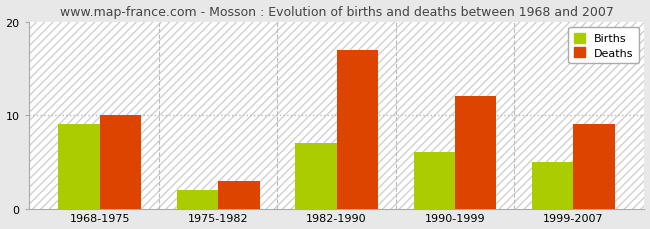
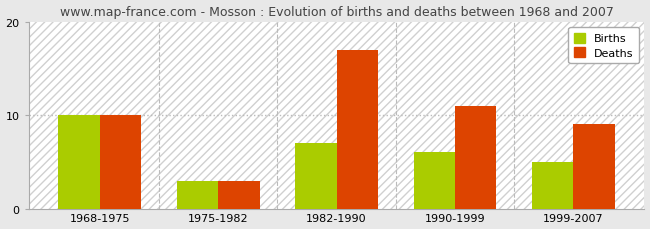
Births/1968-1975: 9 -> 10
Births/1975-1982: 2 -> 3
Deaths/1990-1999: 12 -> 11
